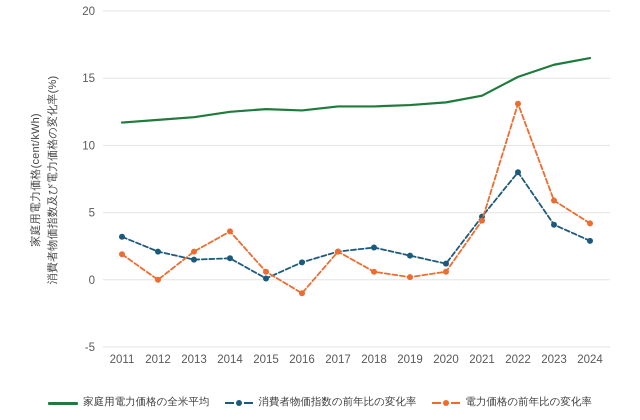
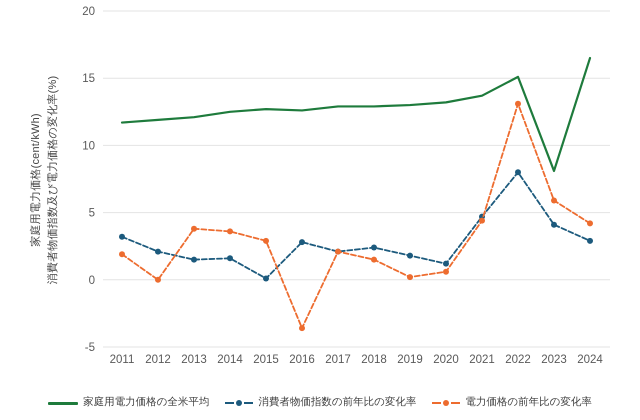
電力価格の前年比の変化率/2013: 2.1 -> 3.8
電力価格の前年比の変化率/2015: 0.6 -> 2.9
消費者物価指数の前年比の変化率/2016: 1.3 -> 2.8
電力価格の前年比の変化率/2016: -1.0 -> -3.6
電力価格の前年比の変化率/2018: 0.6 -> 1.5
家庭用電力価格の全米平均/2023: 16.0 -> 8.1
